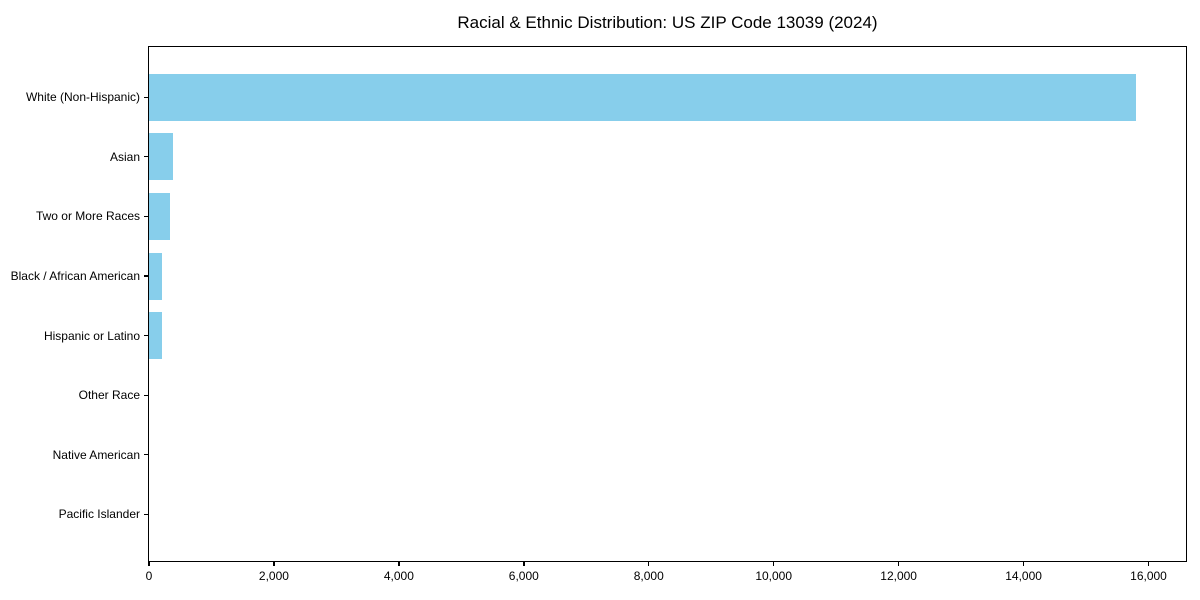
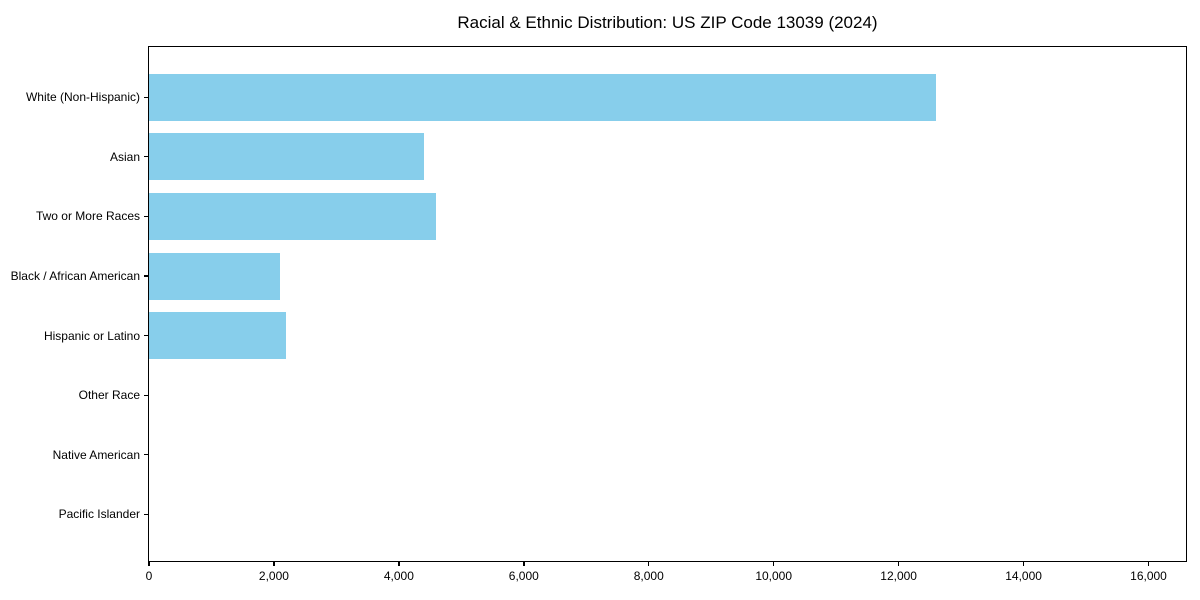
White (Non-Hispanic): 15800 -> 12600
Asian: 400 -> 4400
Two or More Races: 300 -> 4600
Black / African American: 200 -> 2100
Hispanic or Latino: 200 -> 2200
